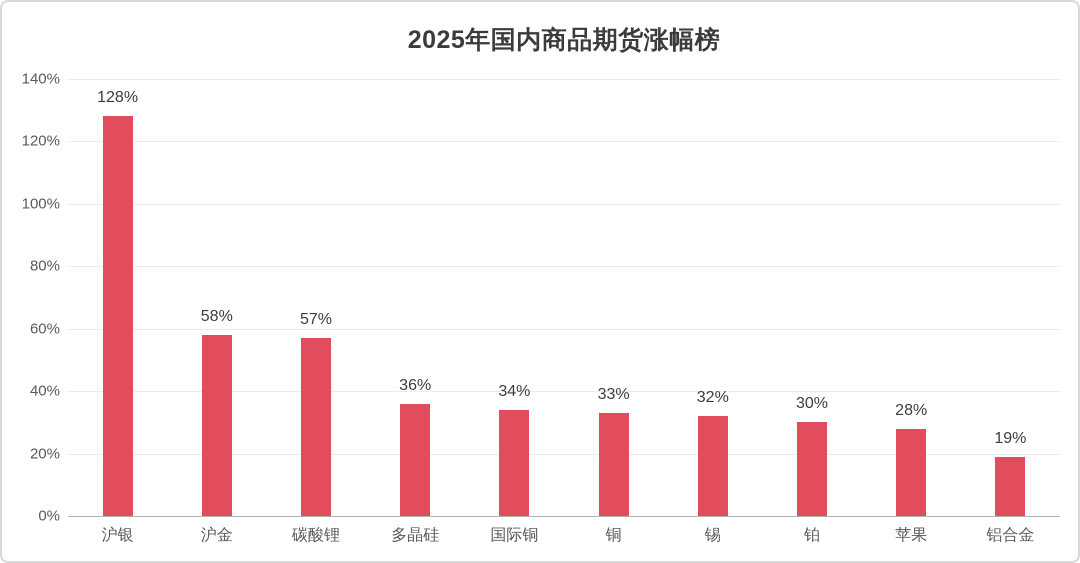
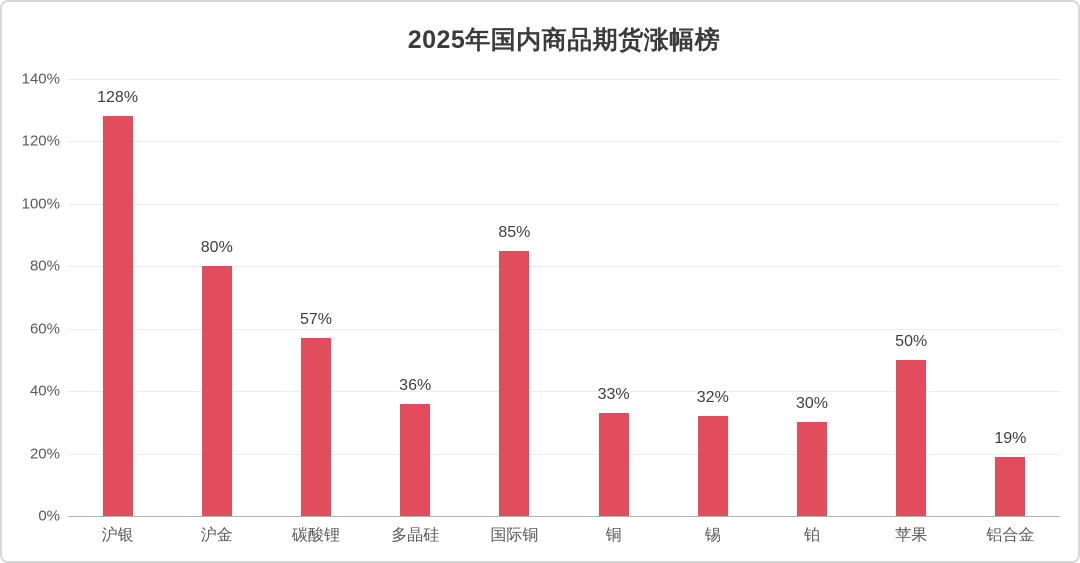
沪金: 58% -> 80%
国际铜: 34% -> 85%
苹果: 28% -> 50%
